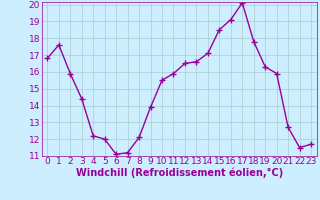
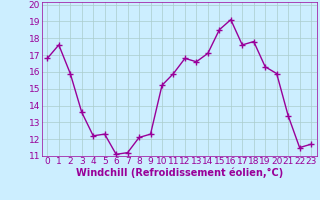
3: 14.4 -> 13.6
5: 12.0 -> 12.3
9: 13.9 -> 12.3
10: 15.5 -> 15.2
12: 16.5 -> 16.8
17: 20.1 -> 17.6
21: 12.7 -> 13.4
